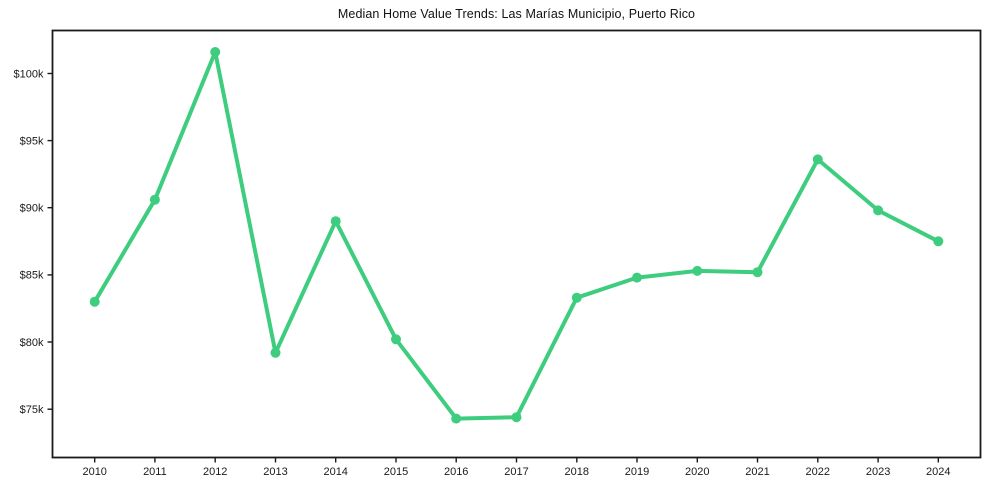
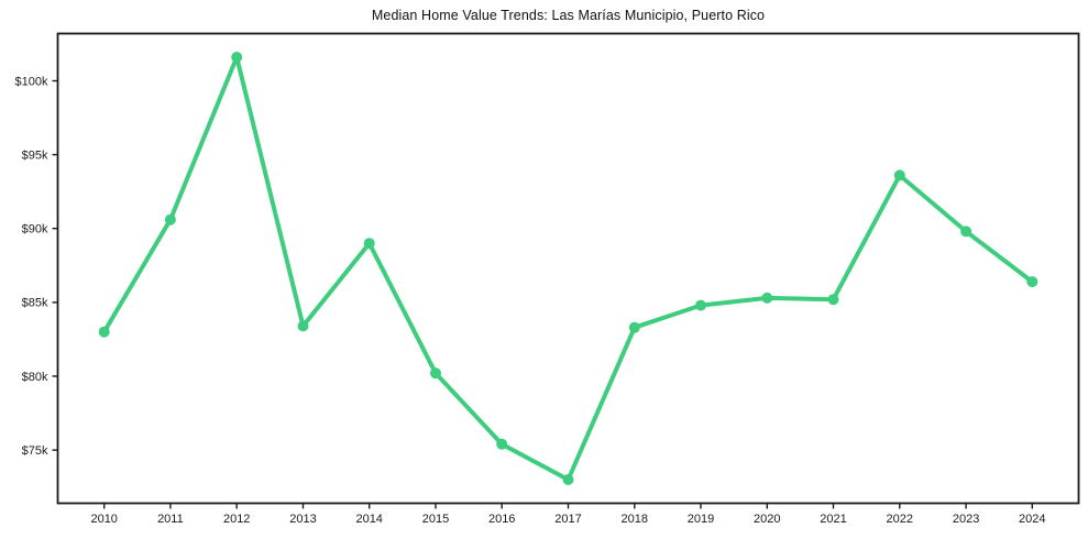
2013: $79.2k -> $83.4k
2016: $74.3k -> $75.4k
2017: $74.4k -> $73.0k
2024: $87.5k -> $86.4k
